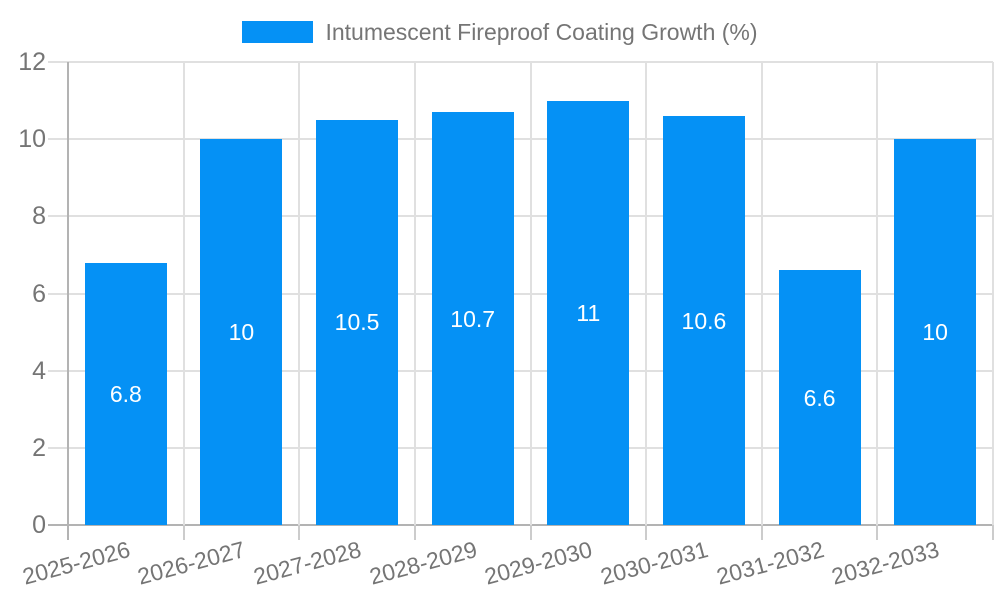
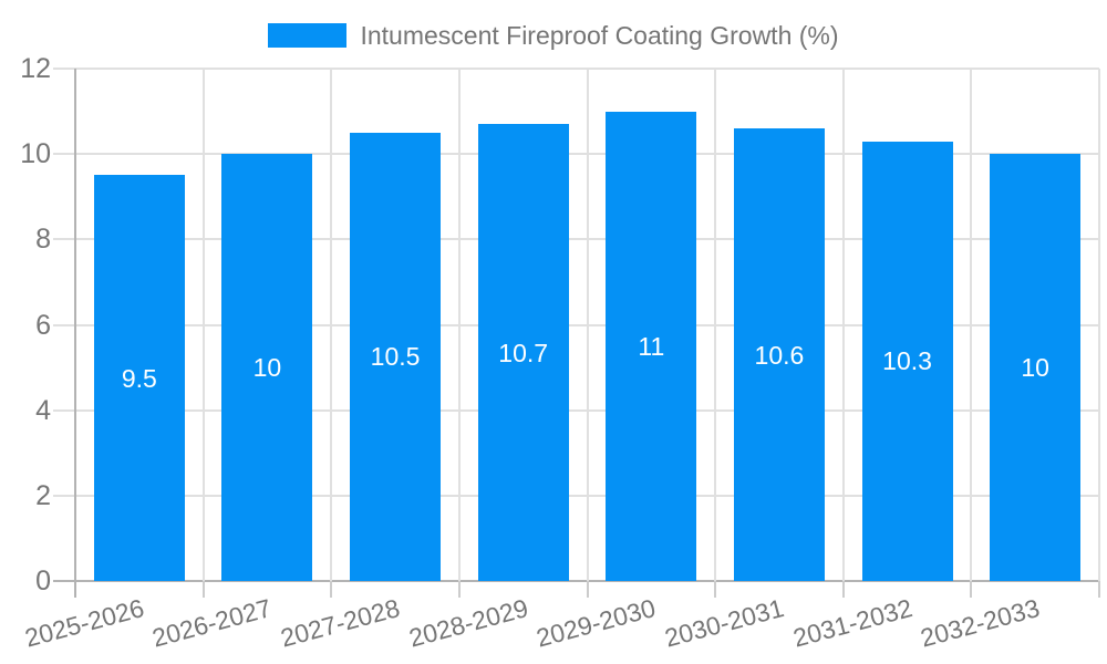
2025-2026: 6.8 -> 9.5
2031-2032: 6.6 -> 10.3
